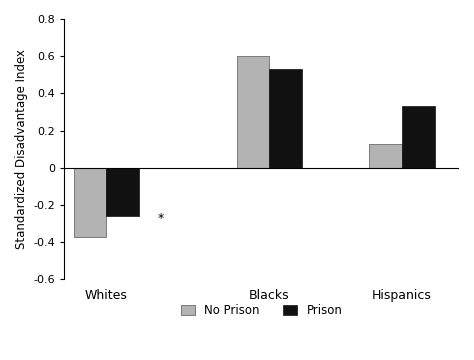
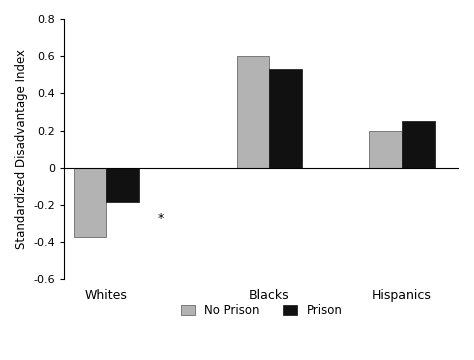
Prison/Whites: -0.26 -> -0.18
No Prison/Hispanics: 0.13 -> 0.20
Prison/Hispanics: 0.33 -> 0.25
